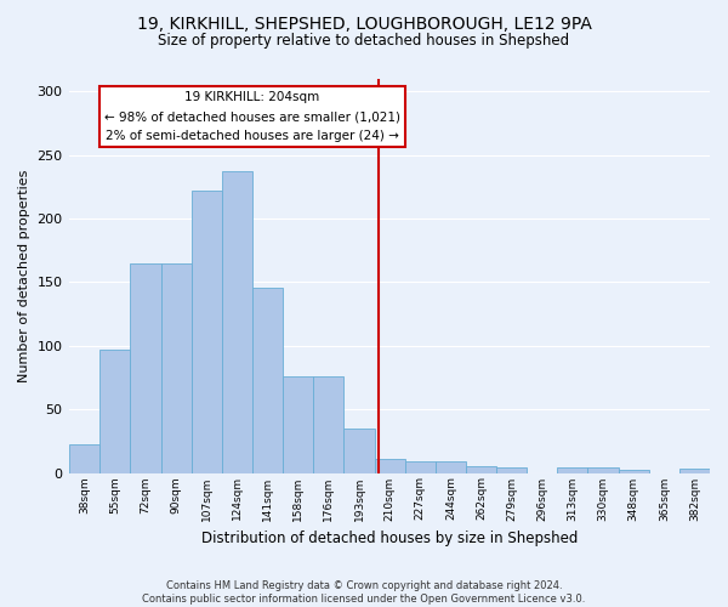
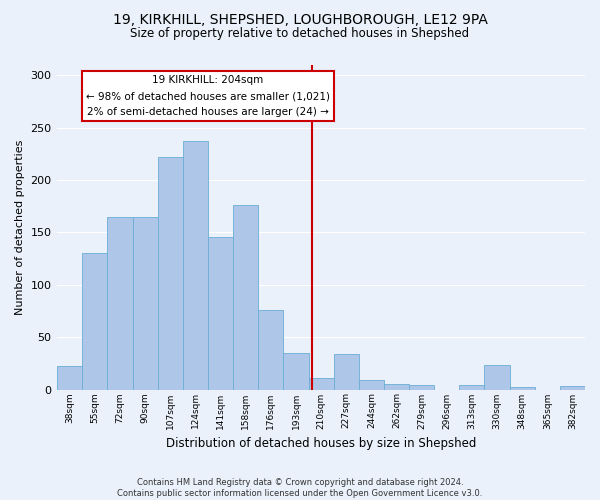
55sqm: 97 -> 130
158sqm: 76 -> 176
227sqm: 9 -> 34
330sqm: 4 -> 23
